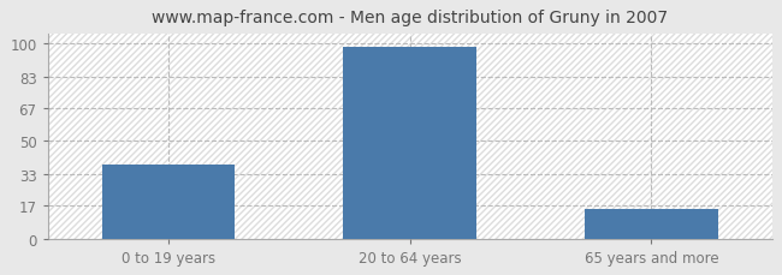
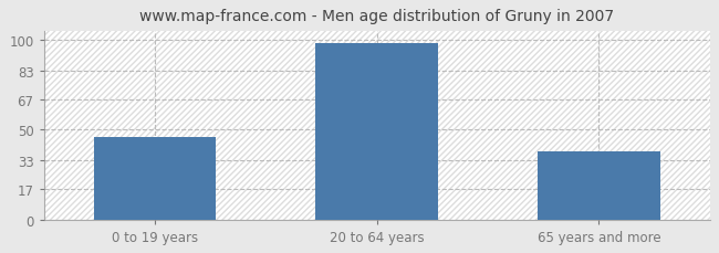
0 to 19 years: 38 -> 46
65 years and more: 15 -> 38
